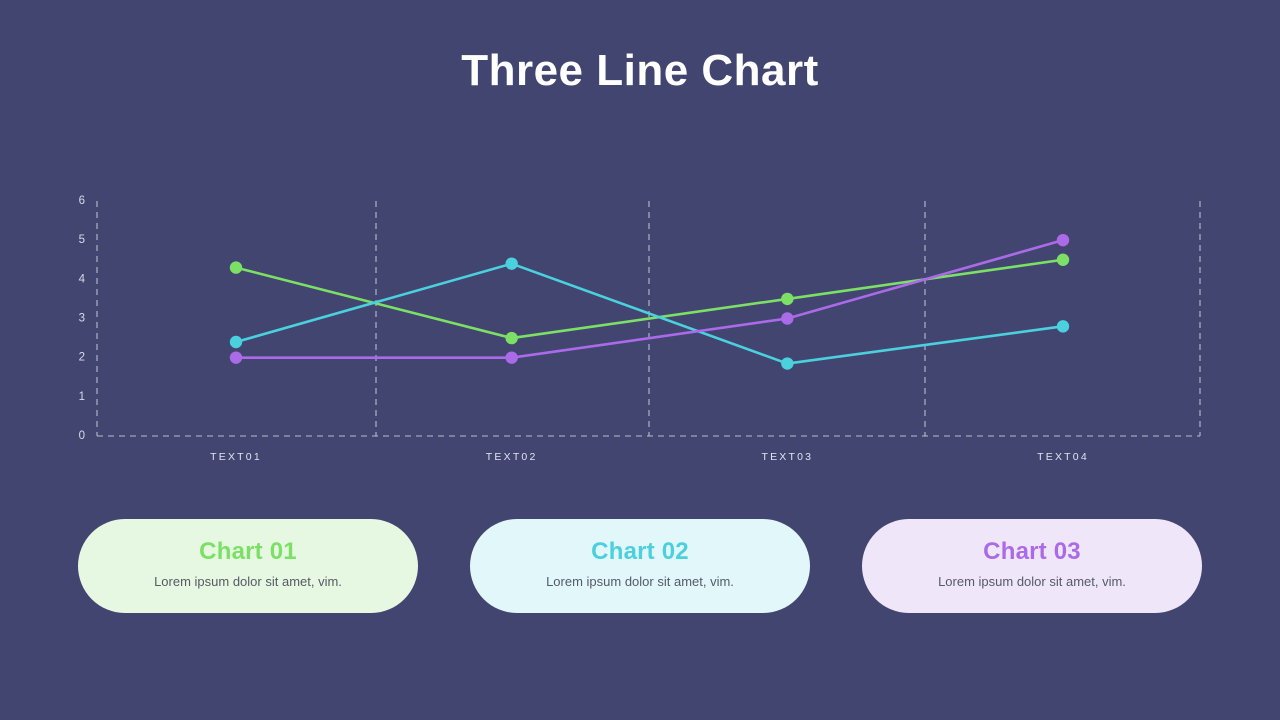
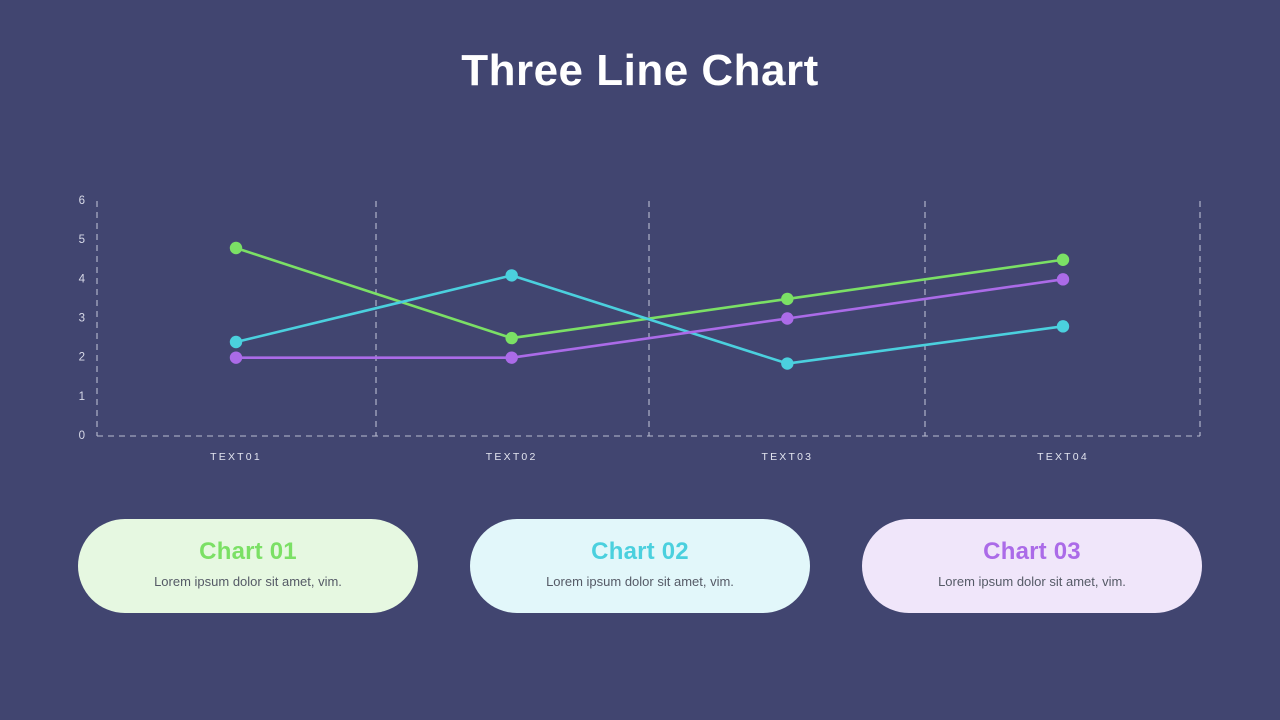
Chart 01/TEXT01: 4.3 -> 4.8
Chart 02/TEXT02: 4.4 -> 4.1
Chart 03/TEXT04: 5 -> 4
